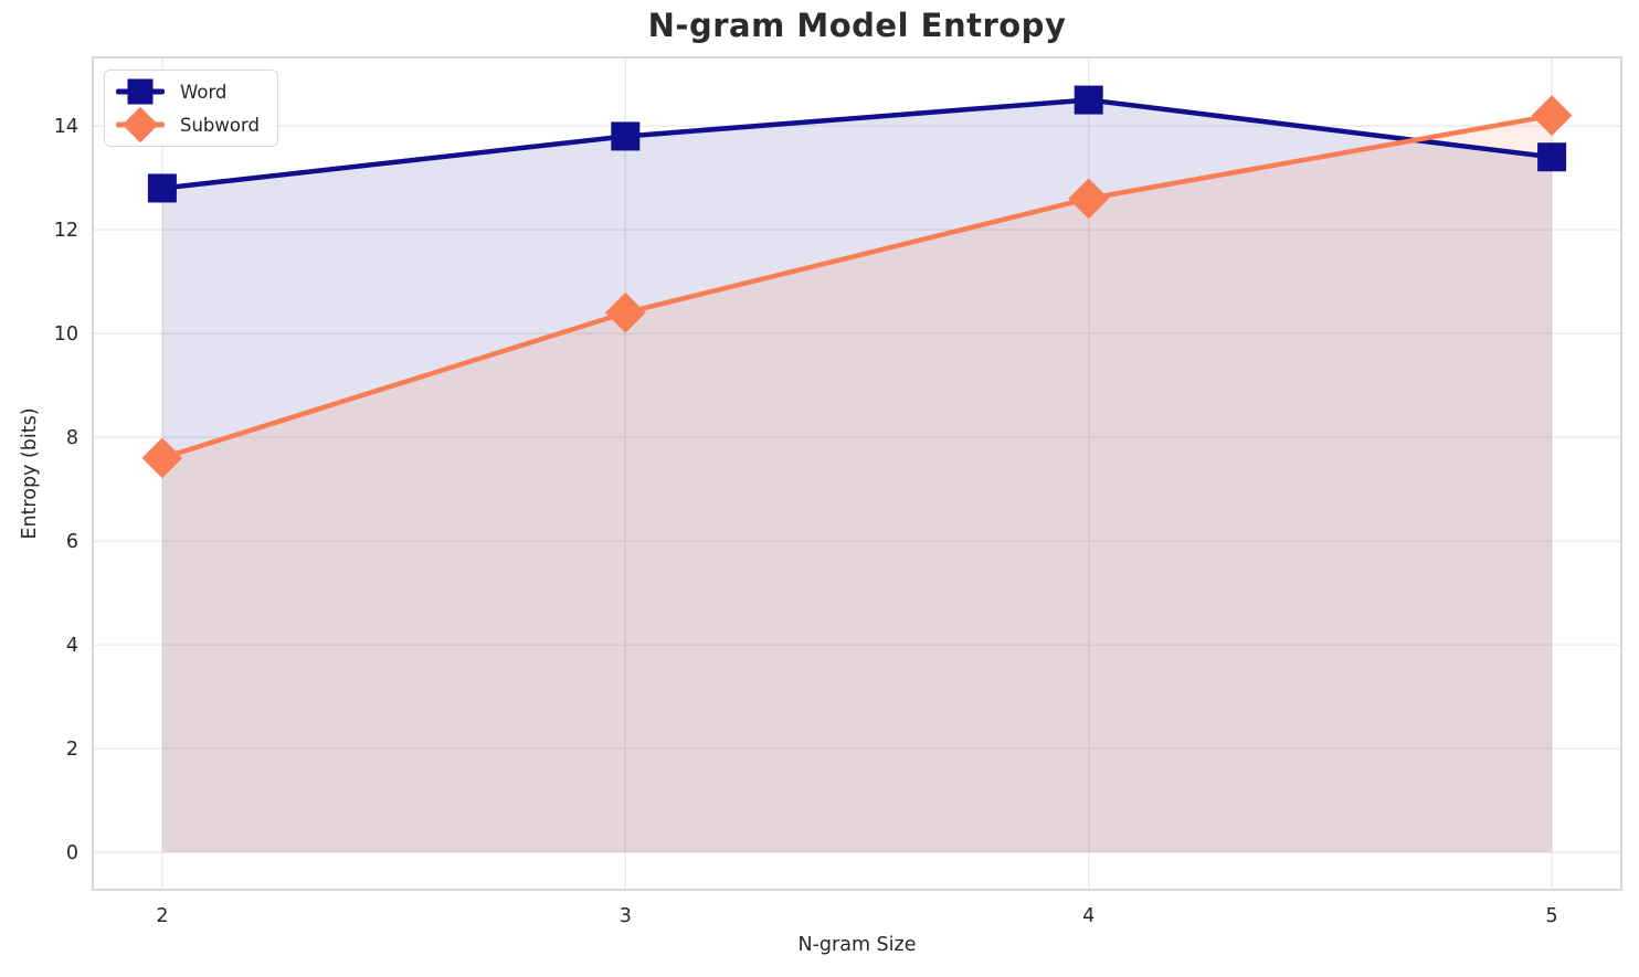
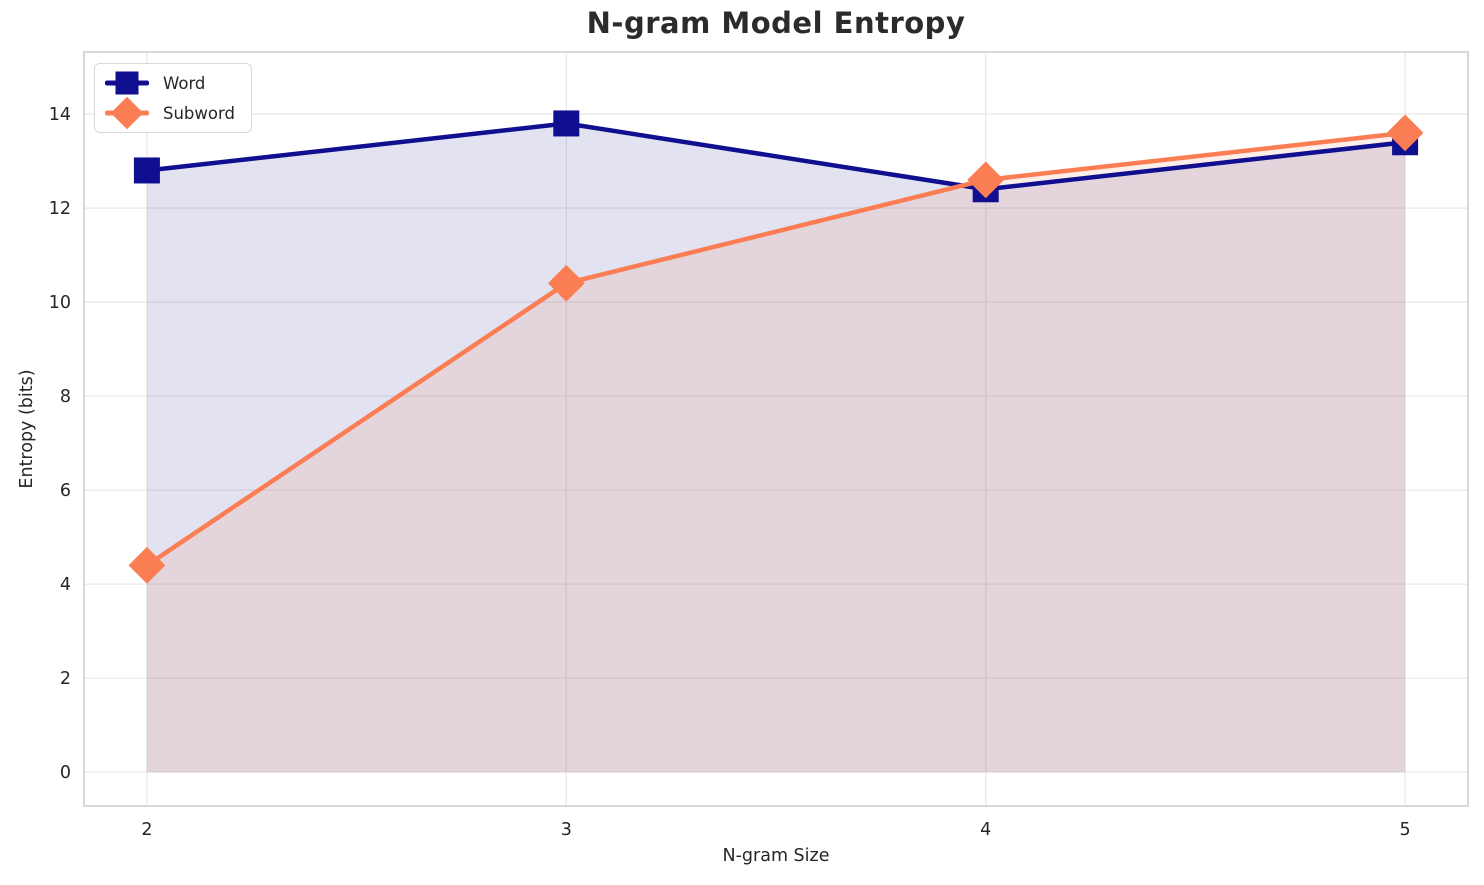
Subword/2: 7.6 -> 4.4
Word/4: 14.5 -> 12.4
Subword/5: 14.2 -> 13.6
